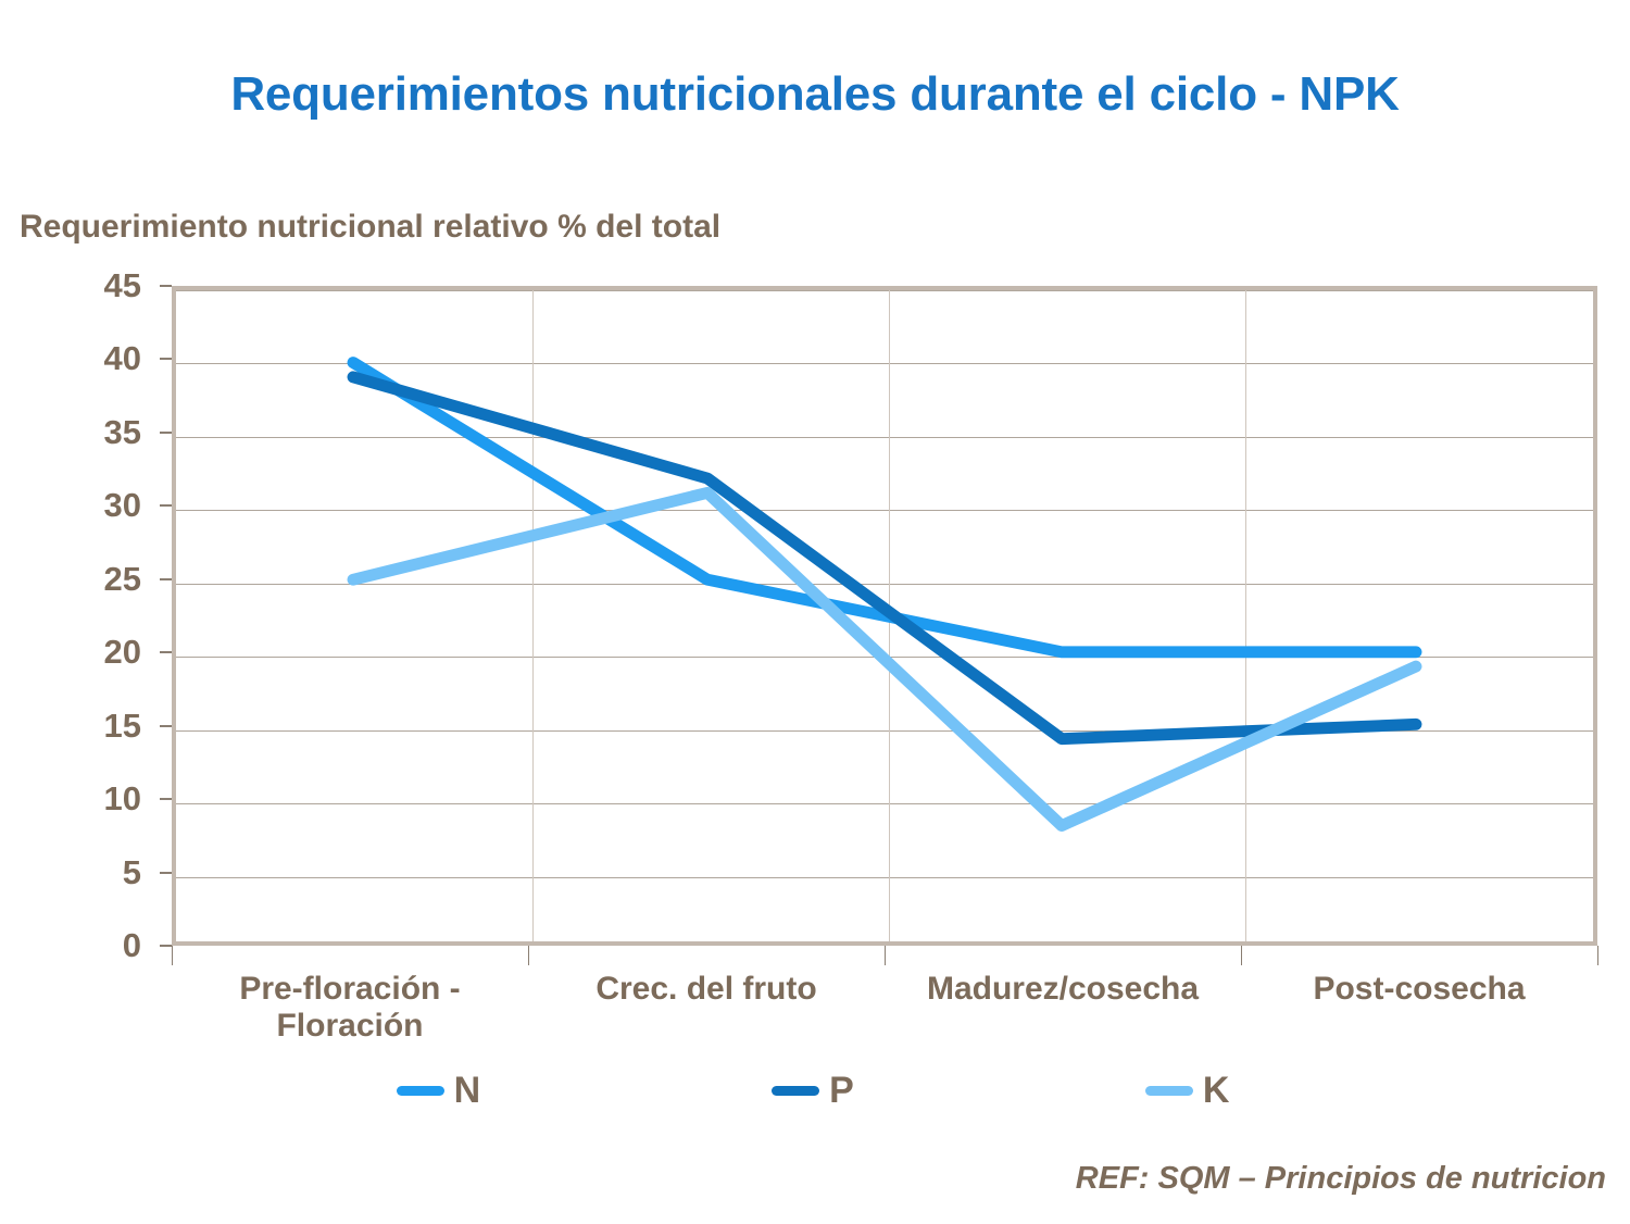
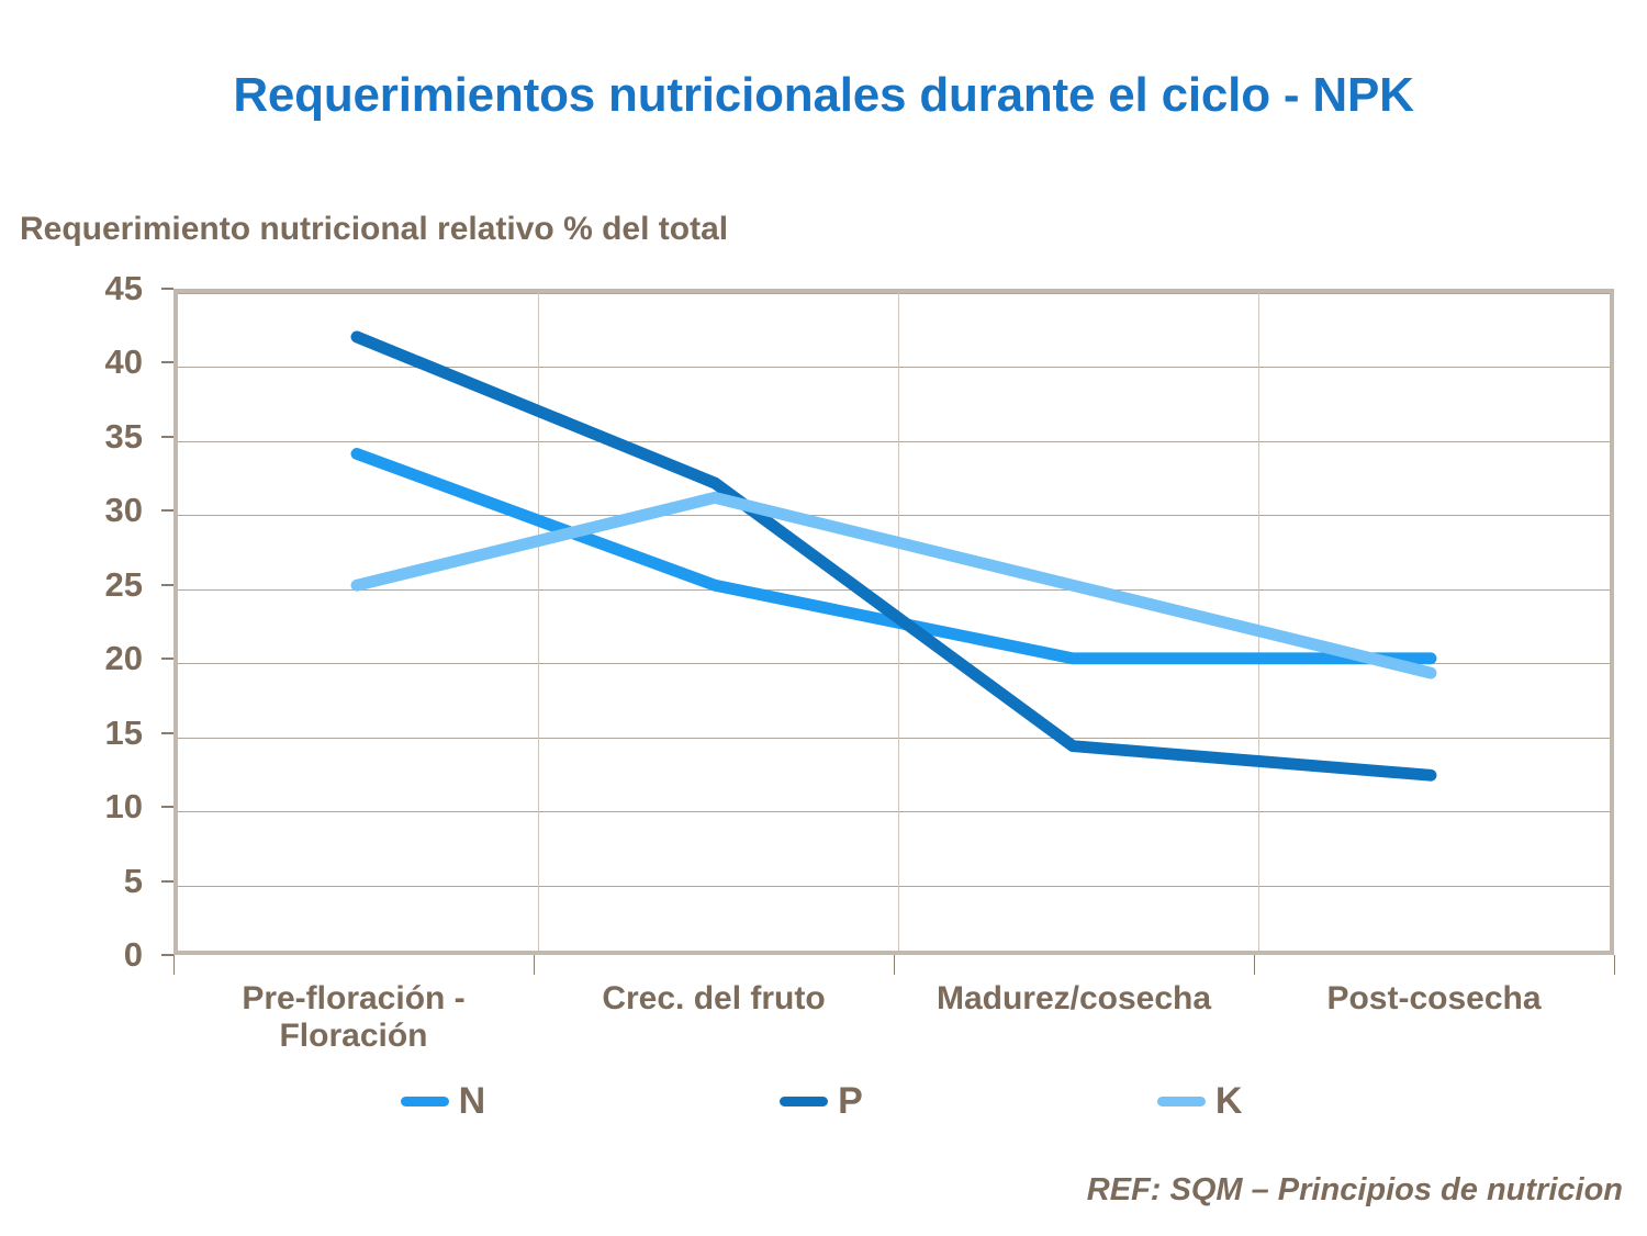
N/Pre-floración - Floración: 40 -> 34
P/Pre-floración - Floración: 39 -> 42
K/Madurez/cosecha: 8 -> 25
P/Post-cosecha: 15 -> 12
